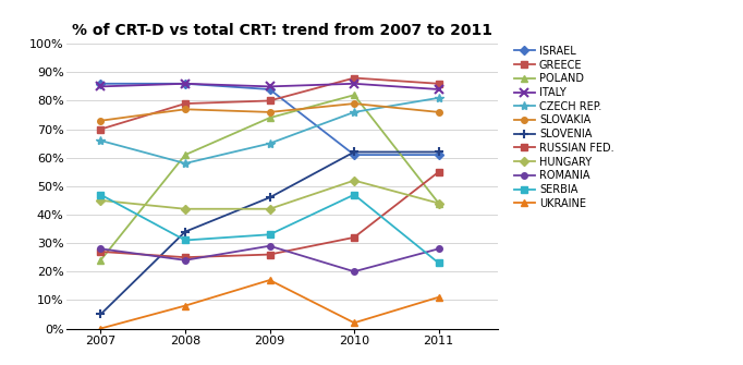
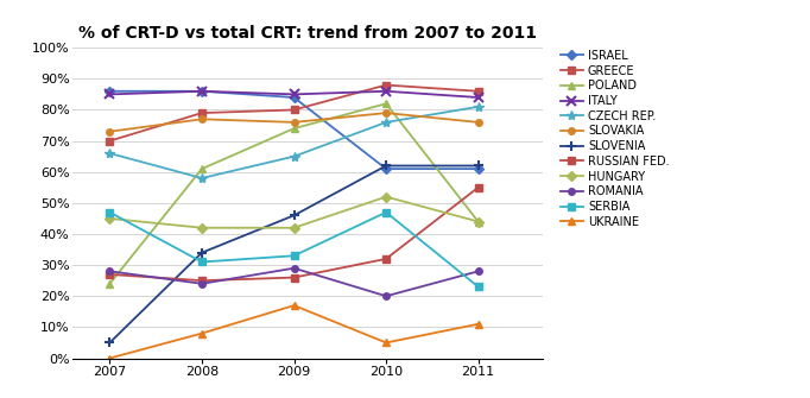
UKRAINE/2010: 2% -> 5%
